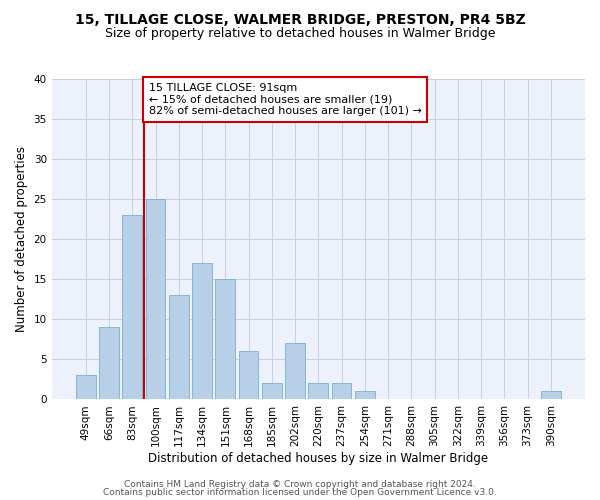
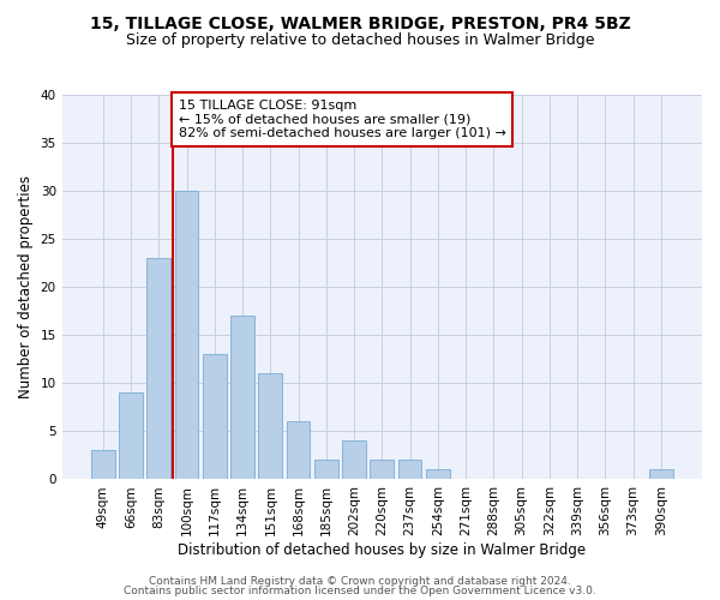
100sqm: 25 -> 30
151sqm: 15 -> 11
202sqm: 7 -> 4
